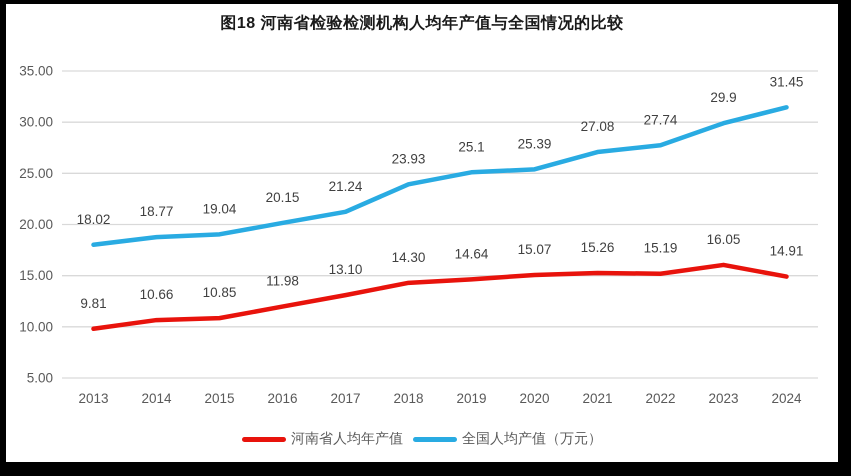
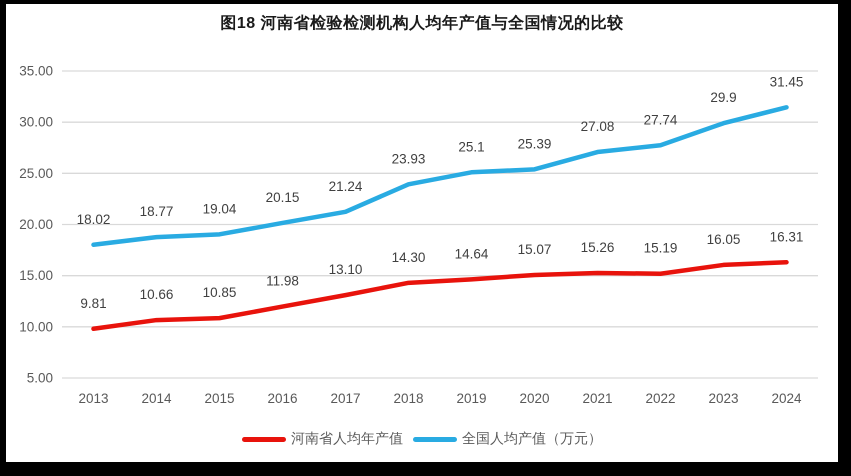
河南省人均年产值/2024: 14.91 -> 16.31
